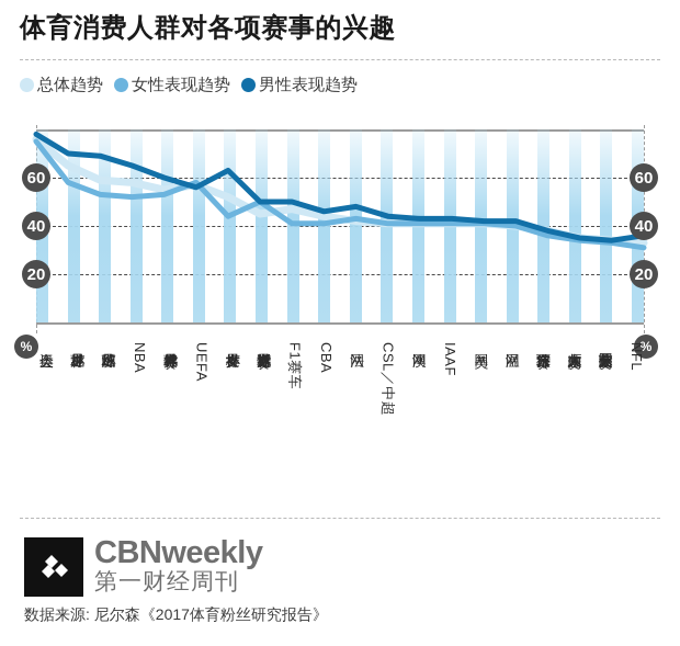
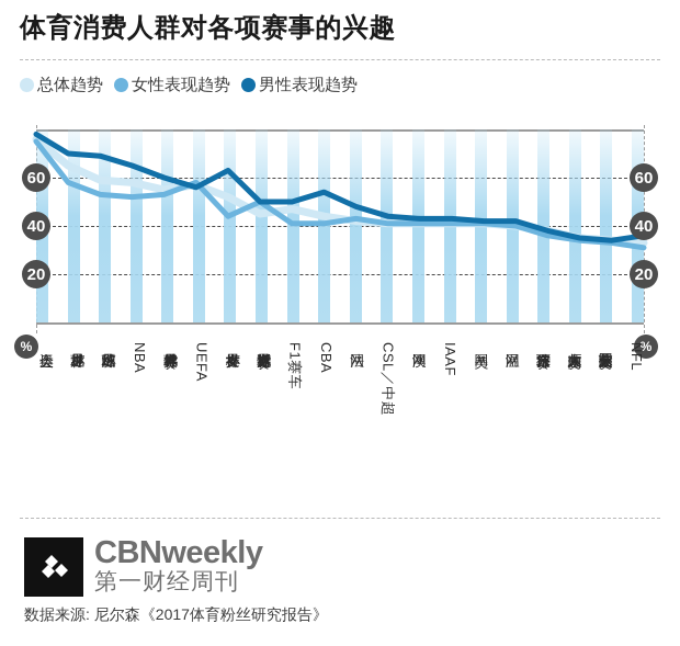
男性表现趋势/CBA: 46 -> 54
